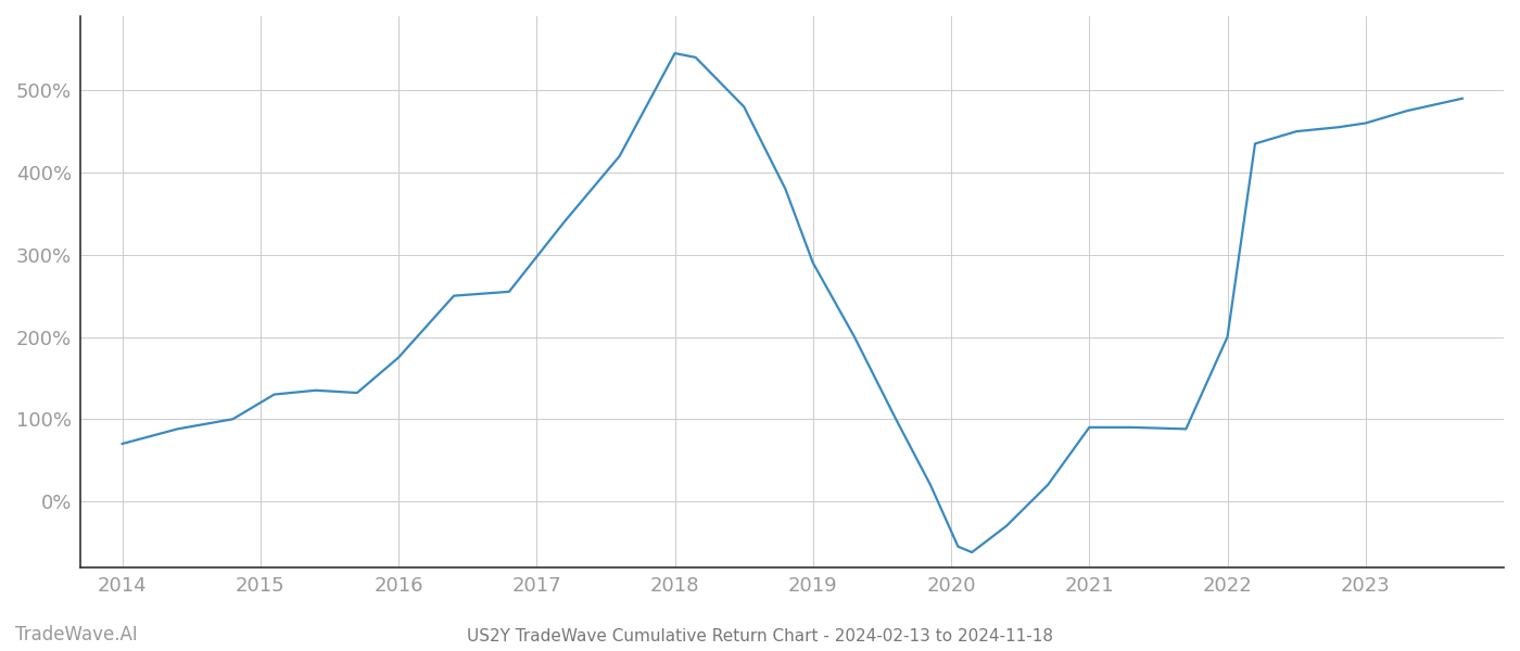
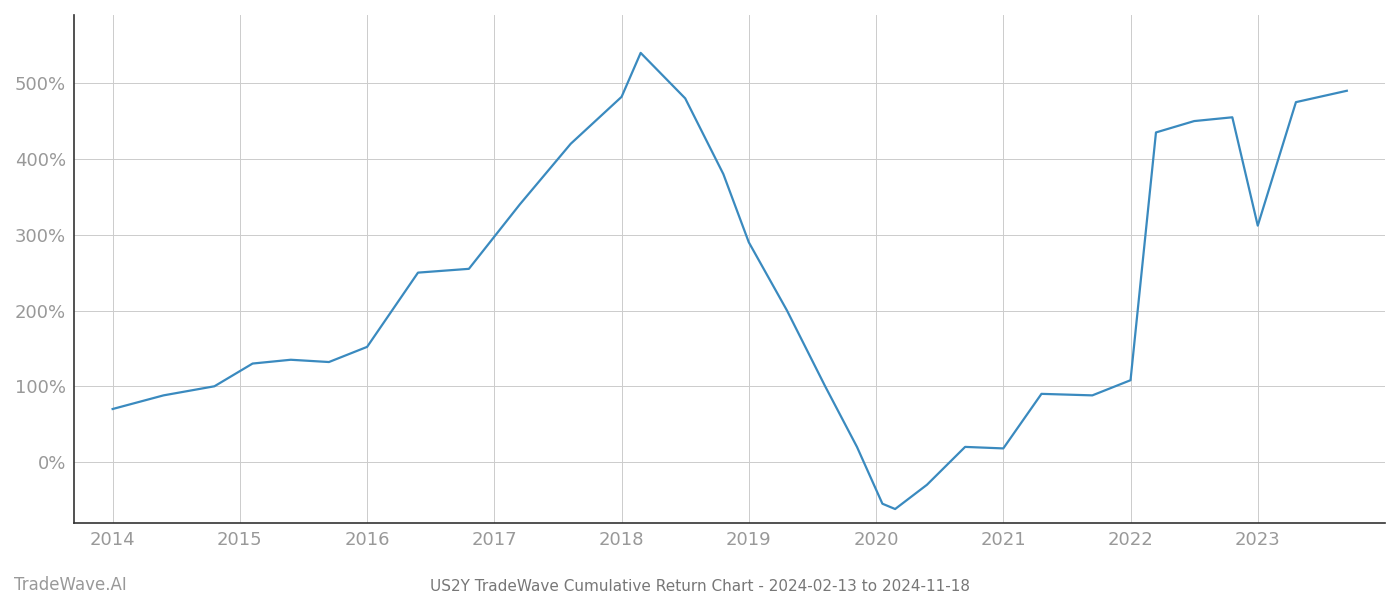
2016: 175% -> 152%
2018: 545% -> 482%
2021: 90% -> 18%
2022: 200% -> 108%
2023: 460% -> 312%
